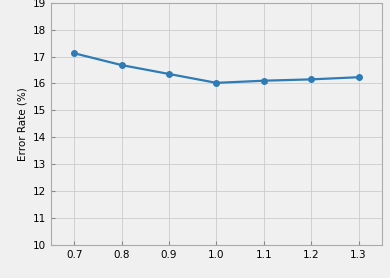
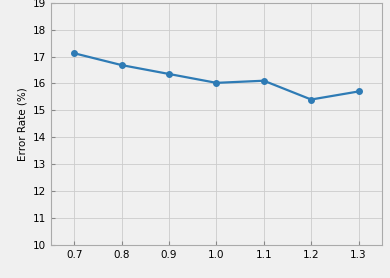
1.2: 16.15 -> 15.40
1.3: 16.23 -> 15.70
